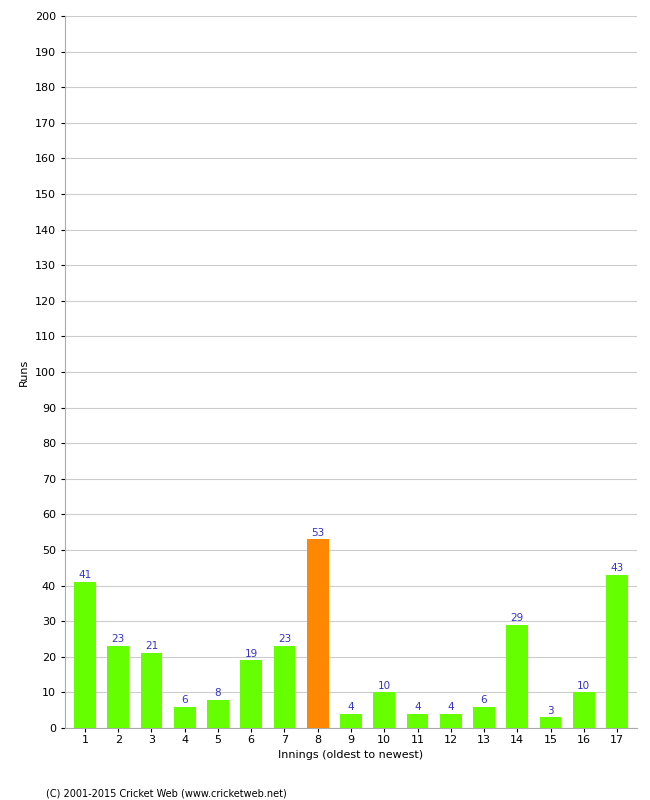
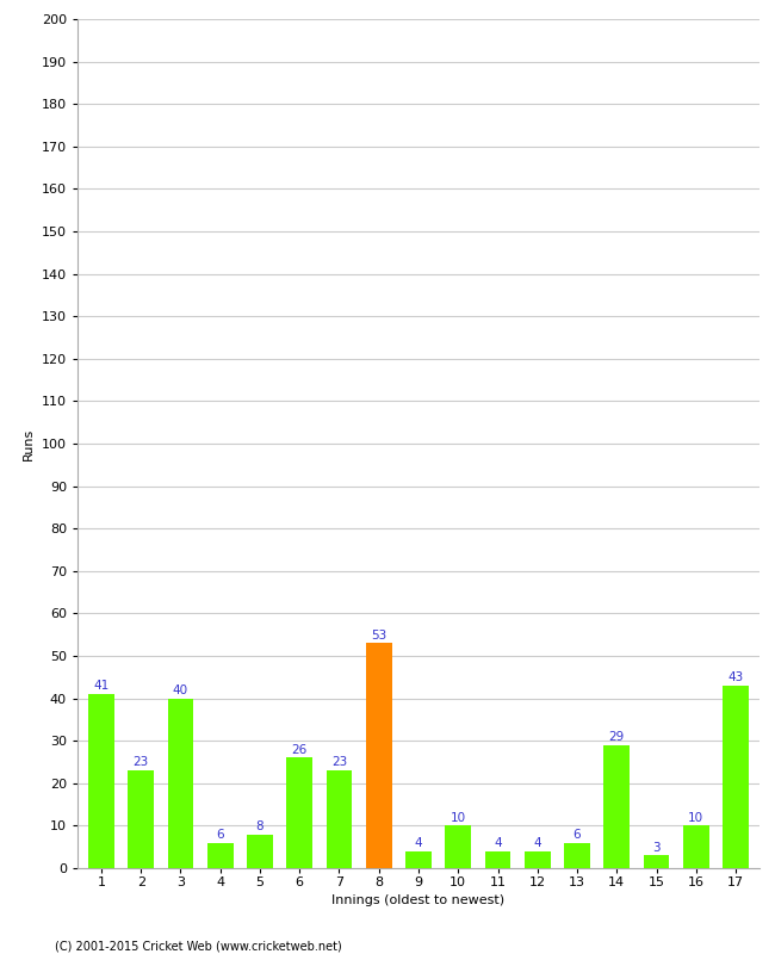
3: 21 -> 40
6: 19 -> 26
